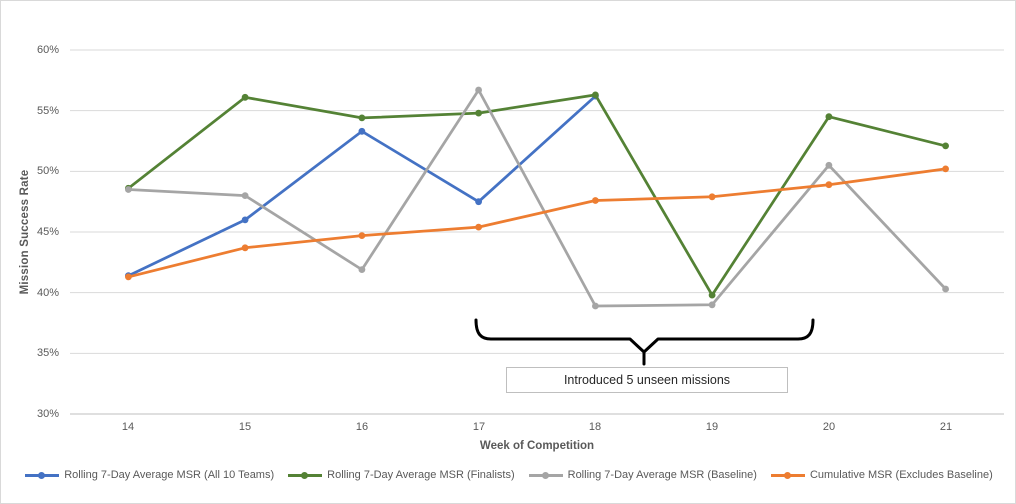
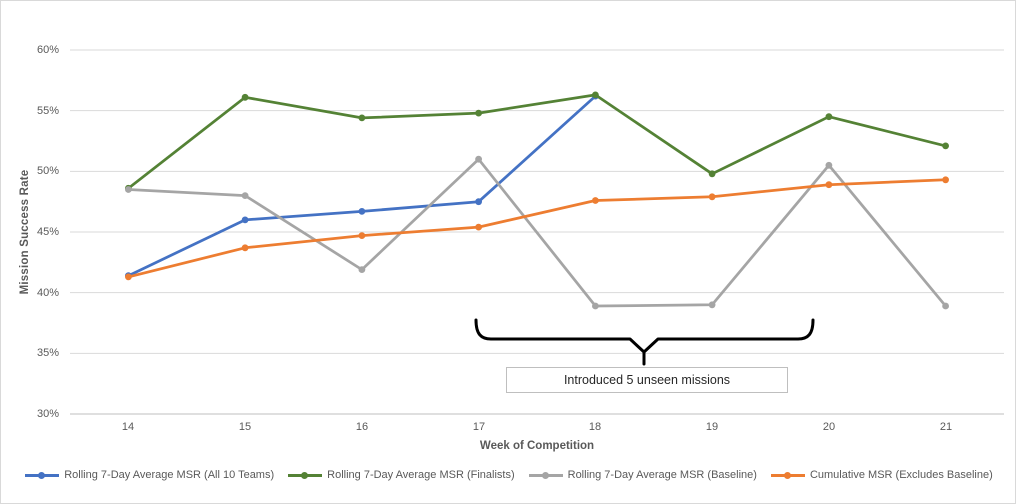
Rolling 7-Day Average MSR (All 10 Teams)/16: 53.3% -> 46.7%
Rolling 7-Day Average MSR (Baseline)/17: 56.7% -> 51.0%
Rolling 7-Day Average MSR (Finalists)/19: 39.8% -> 49.8%
Rolling 7-Day Average MSR (Baseline)/21: 40.3% -> 38.9%
Cumulative MSR (Excludes Baseline)/21: 50.2% -> 49.3%
